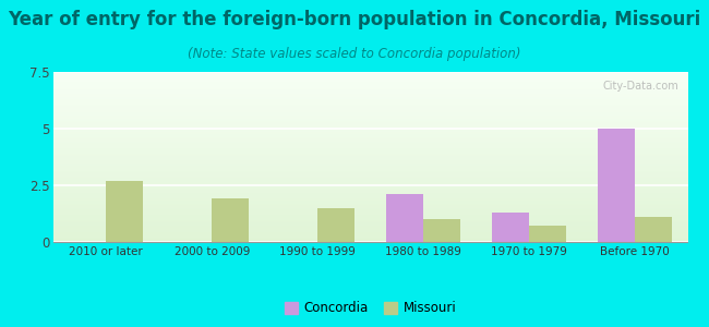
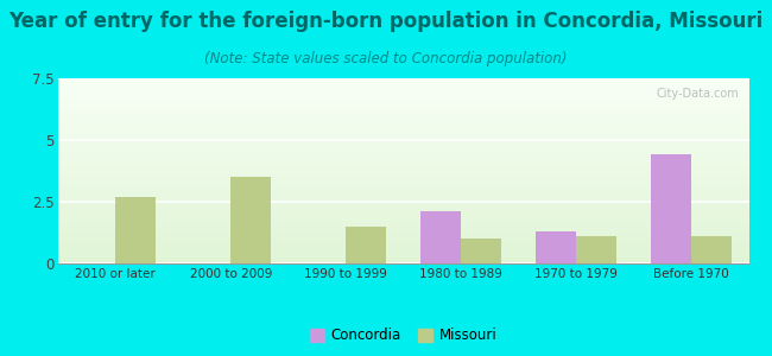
Missouri/2000 to 2009: 1.9 -> 3.5
Missouri/1970 to 1979: 0.7 -> 1.1
Concordia/Before 1970: 5.0 -> 4.4
